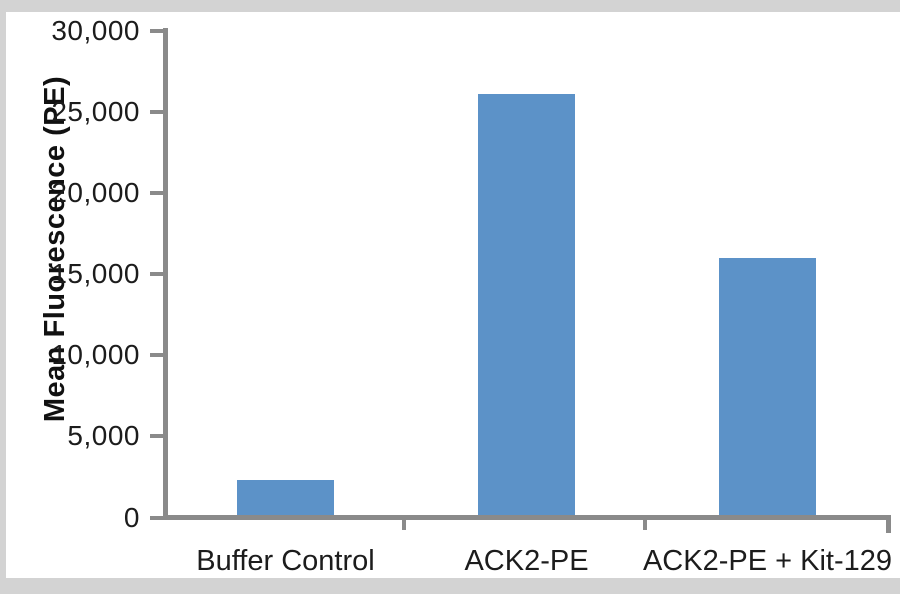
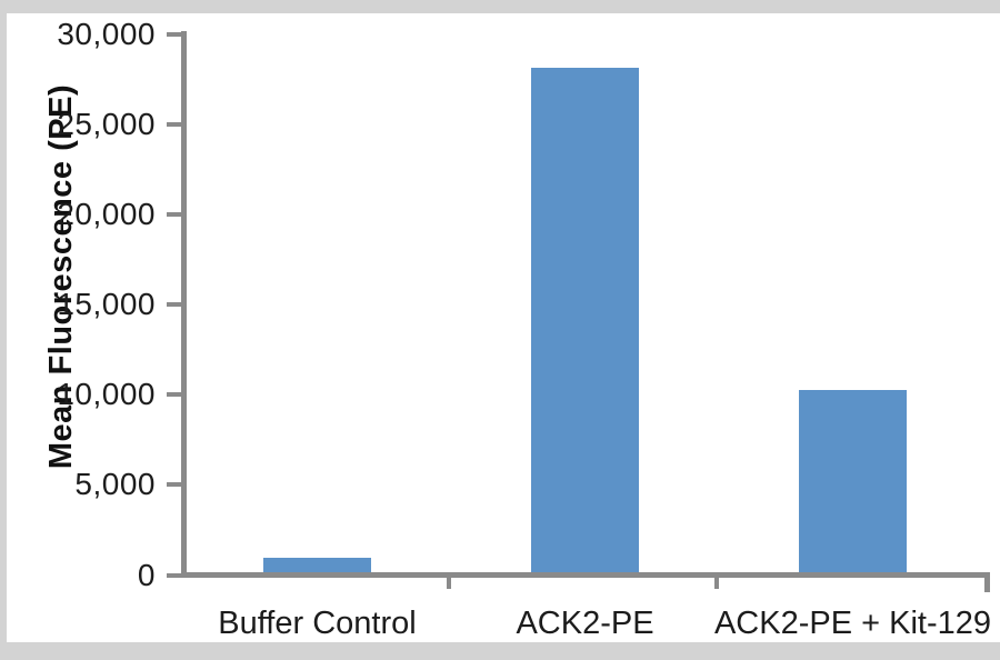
Buffer Control: 2200 -> 800
ACK2-PE: 26200 -> 28300
ACK2-PE + Kit-129: 16000 -> 10200
